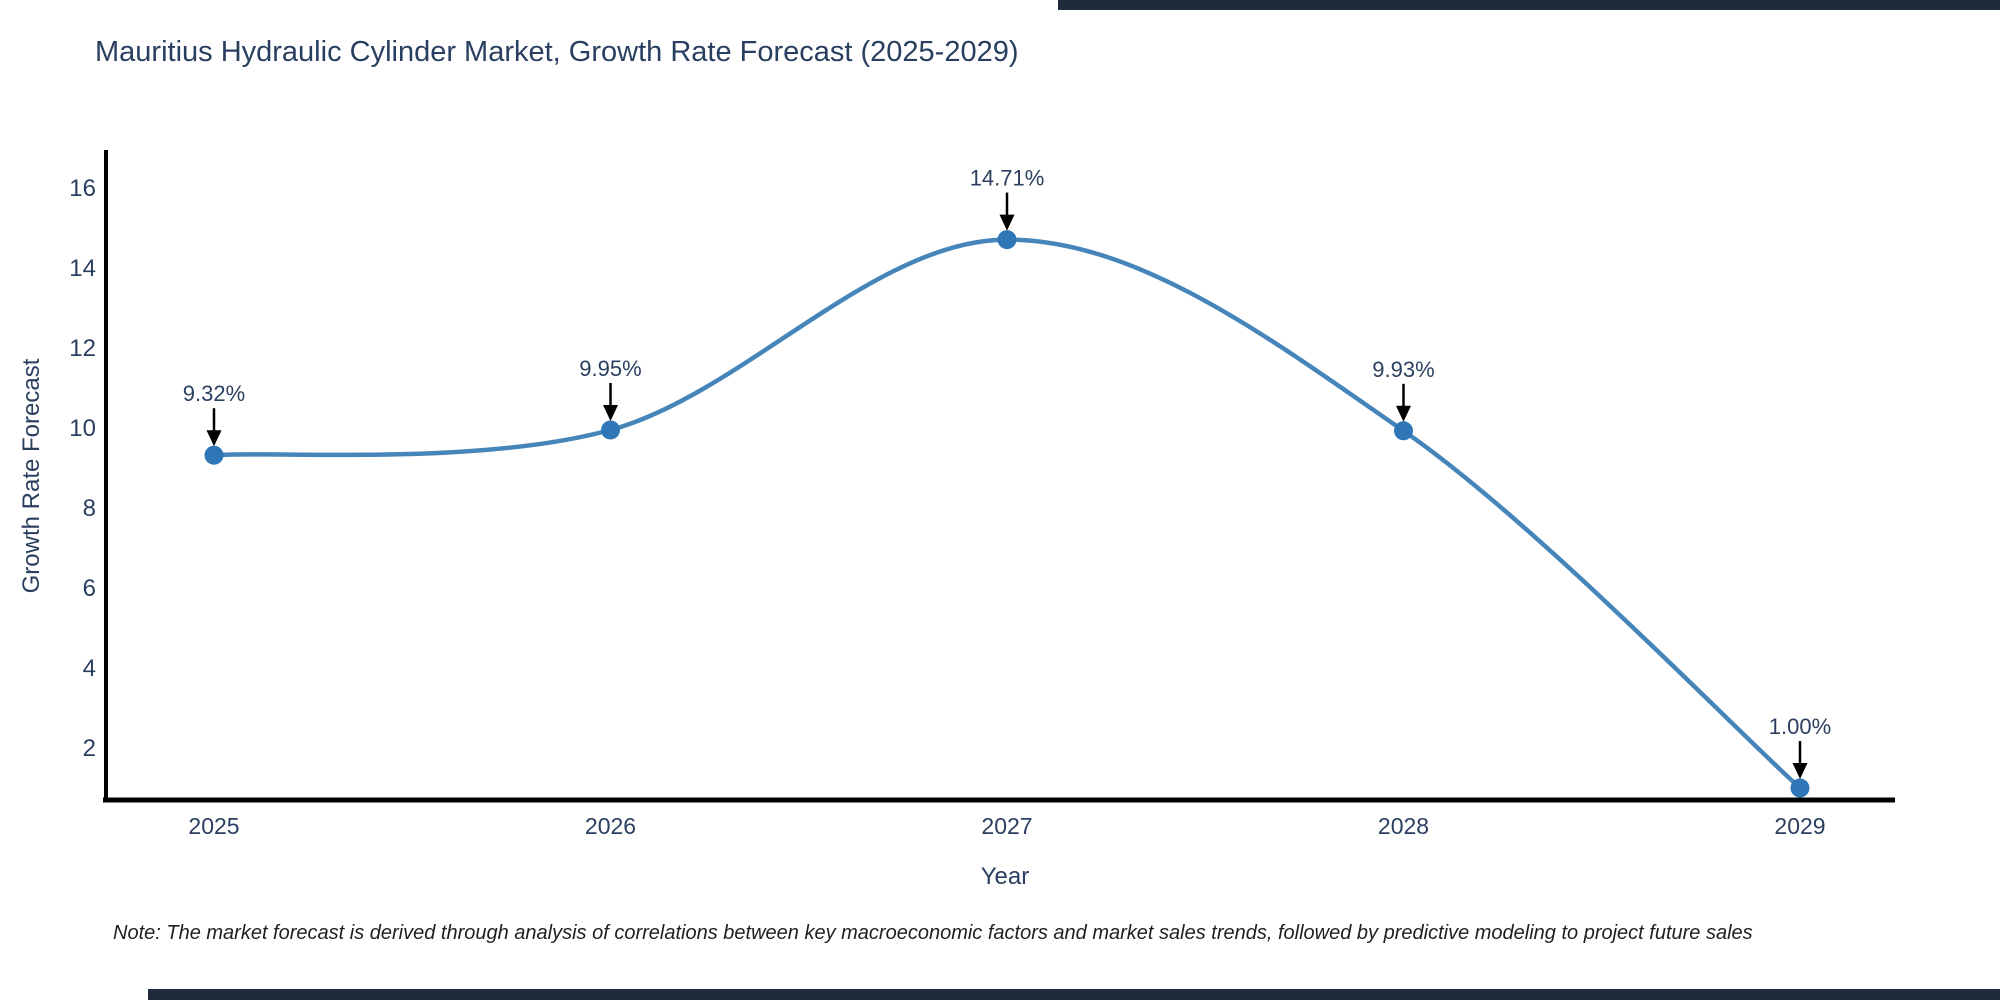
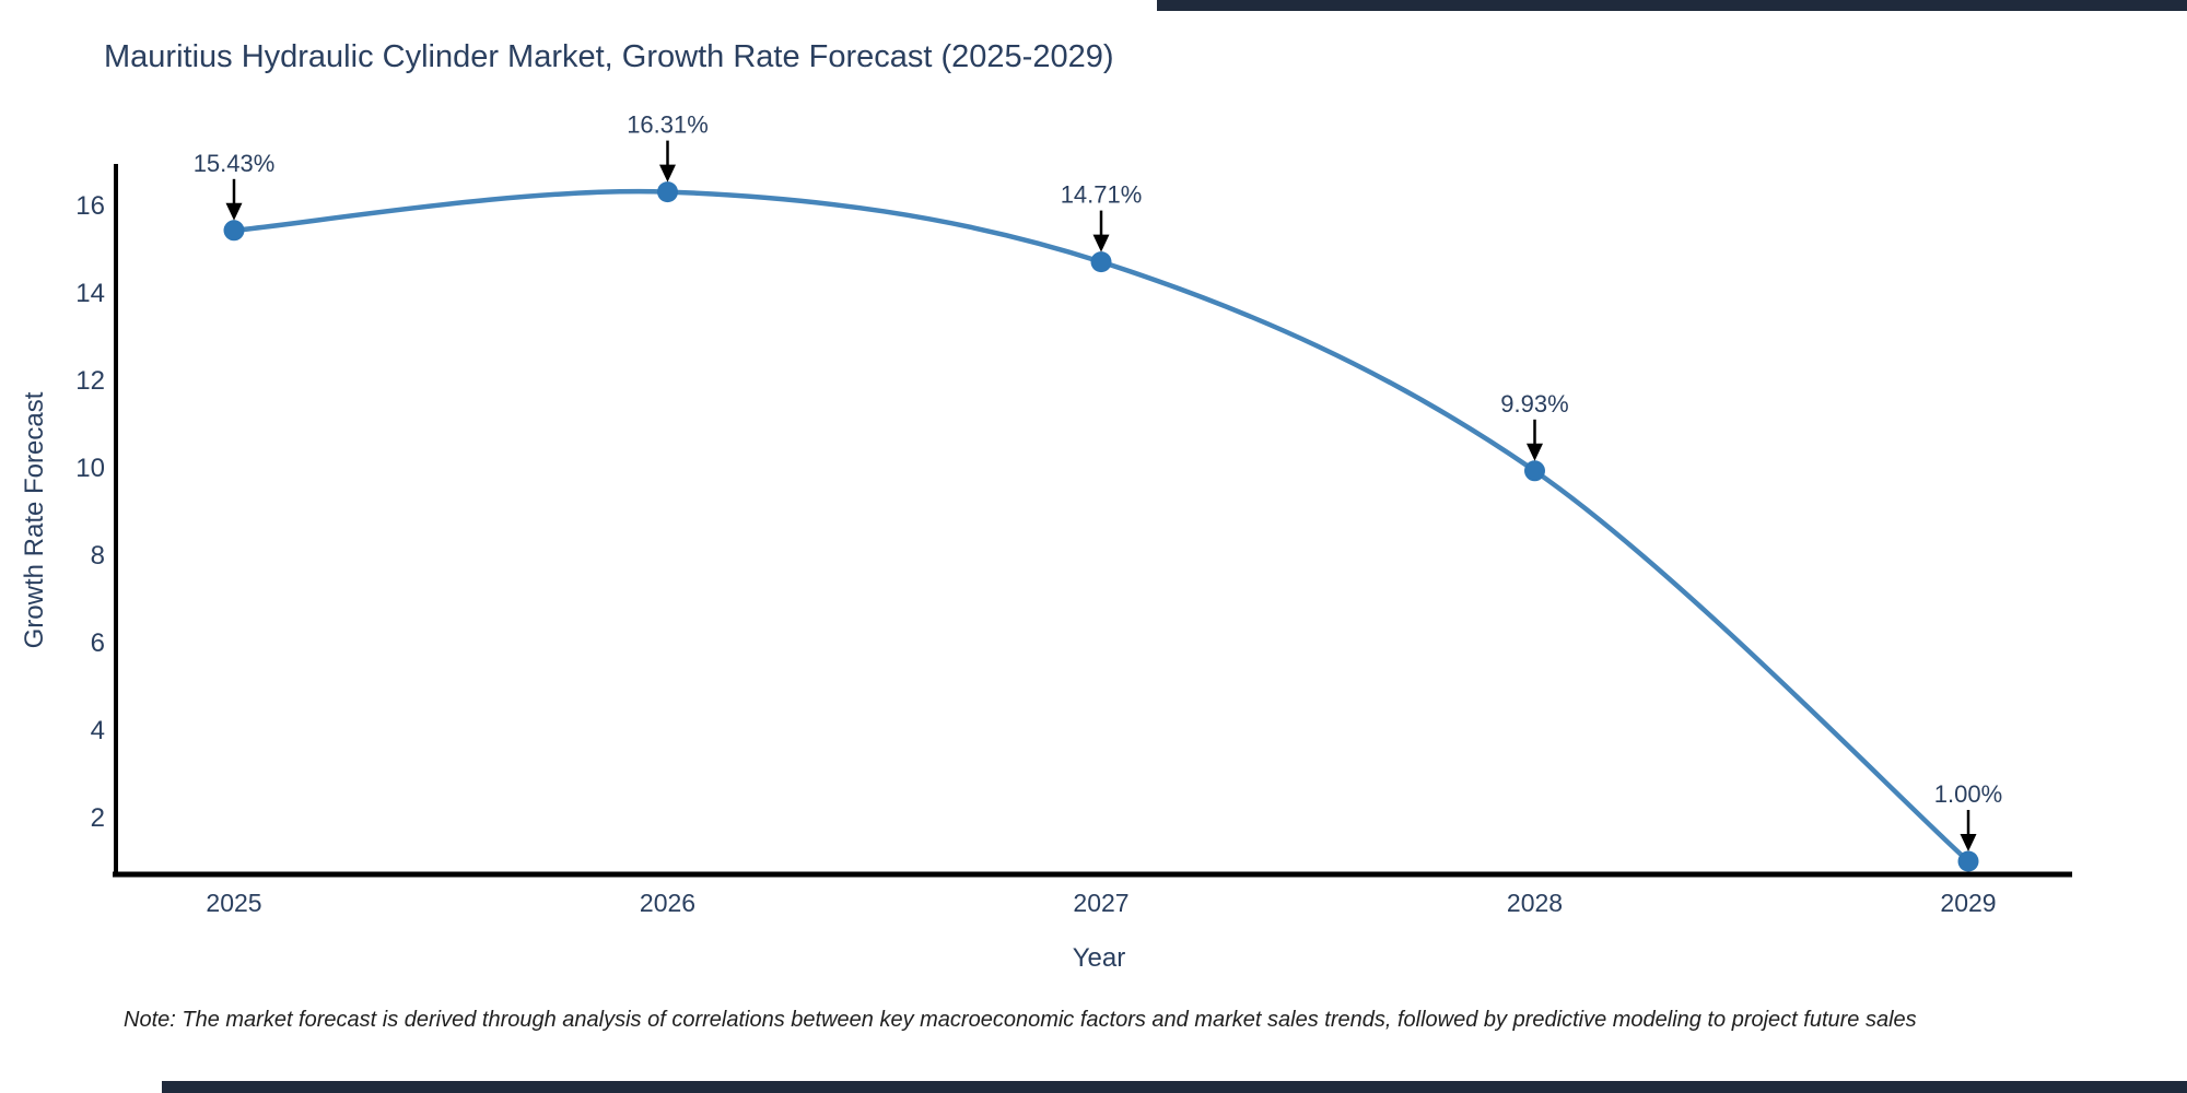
2025: 9.32% -> 15.43%
2026: 9.95% -> 16.31%
